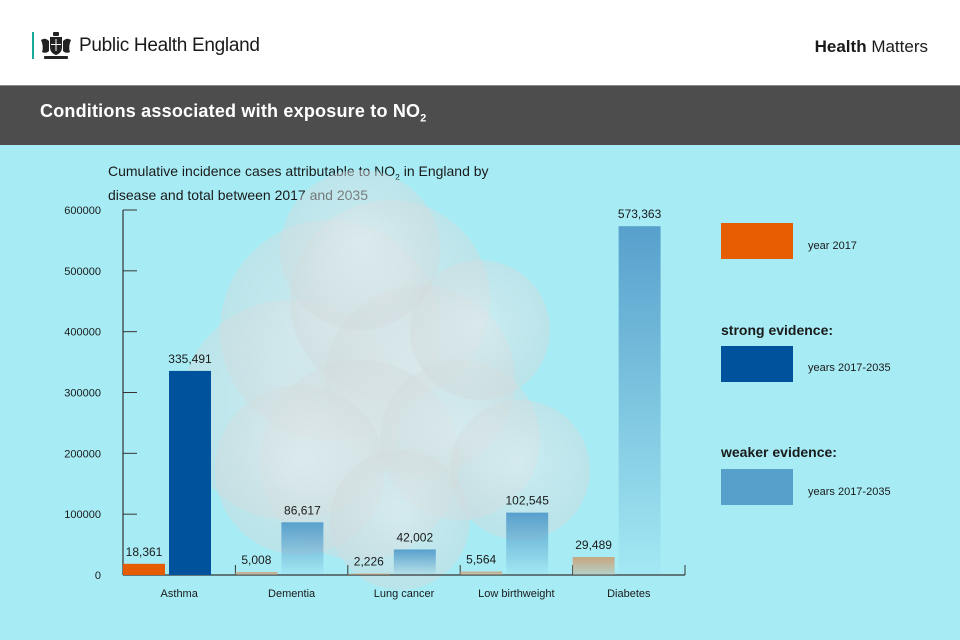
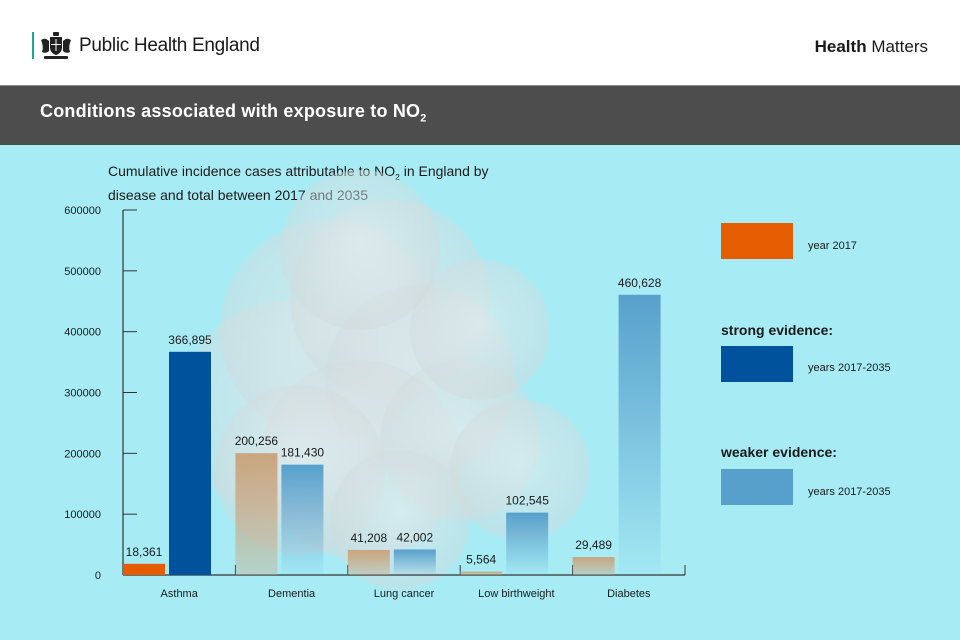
years 2017-2035/Asthma: 335,491 -> 366,895
year 2017/Dementia: 5,008 -> 200,256
years 2017-2035/Dementia: 86,617 -> 181,430
year 2017/Lung cancer: 2,226 -> 41,208
years 2017-2035/Diabetes: 573,363 -> 460,628
